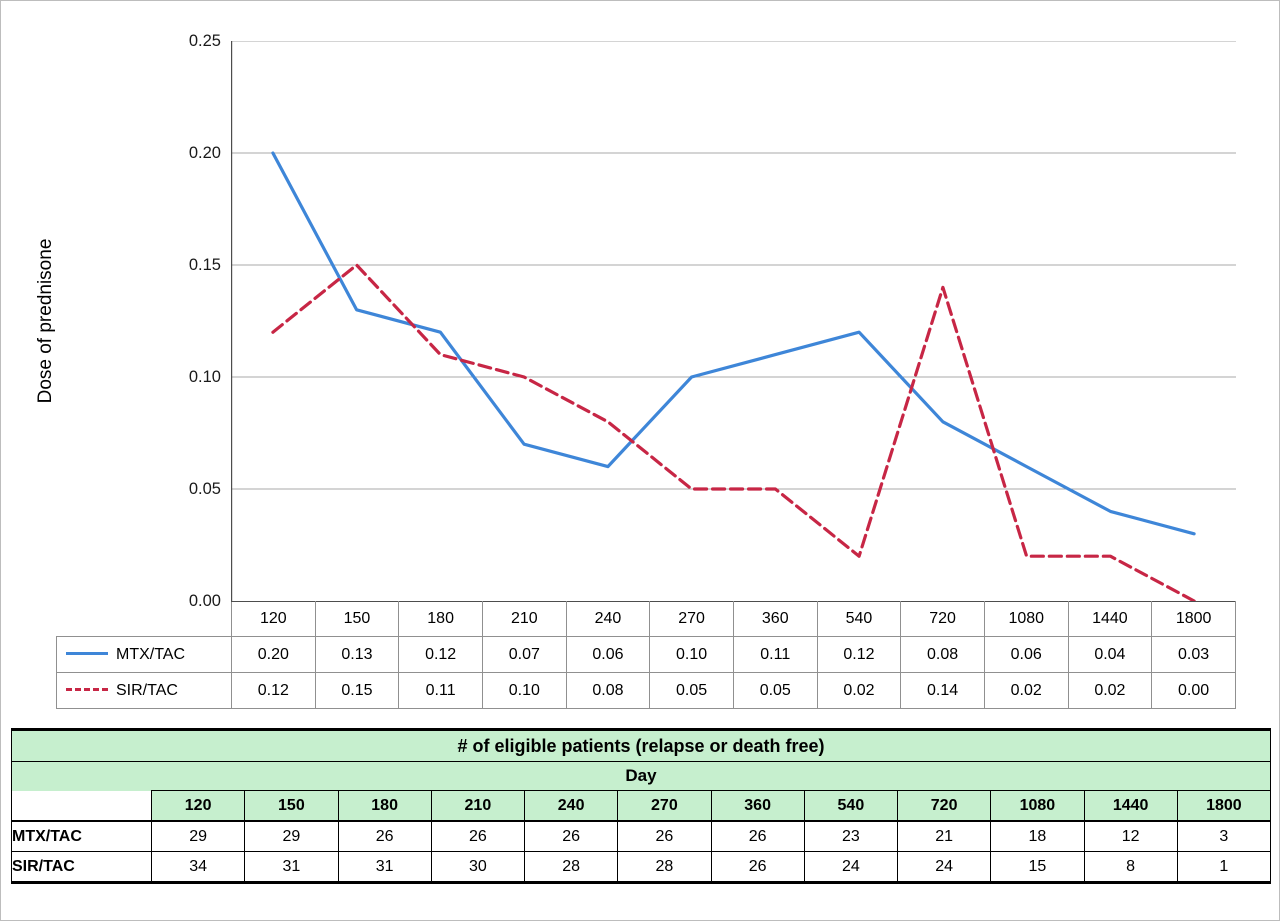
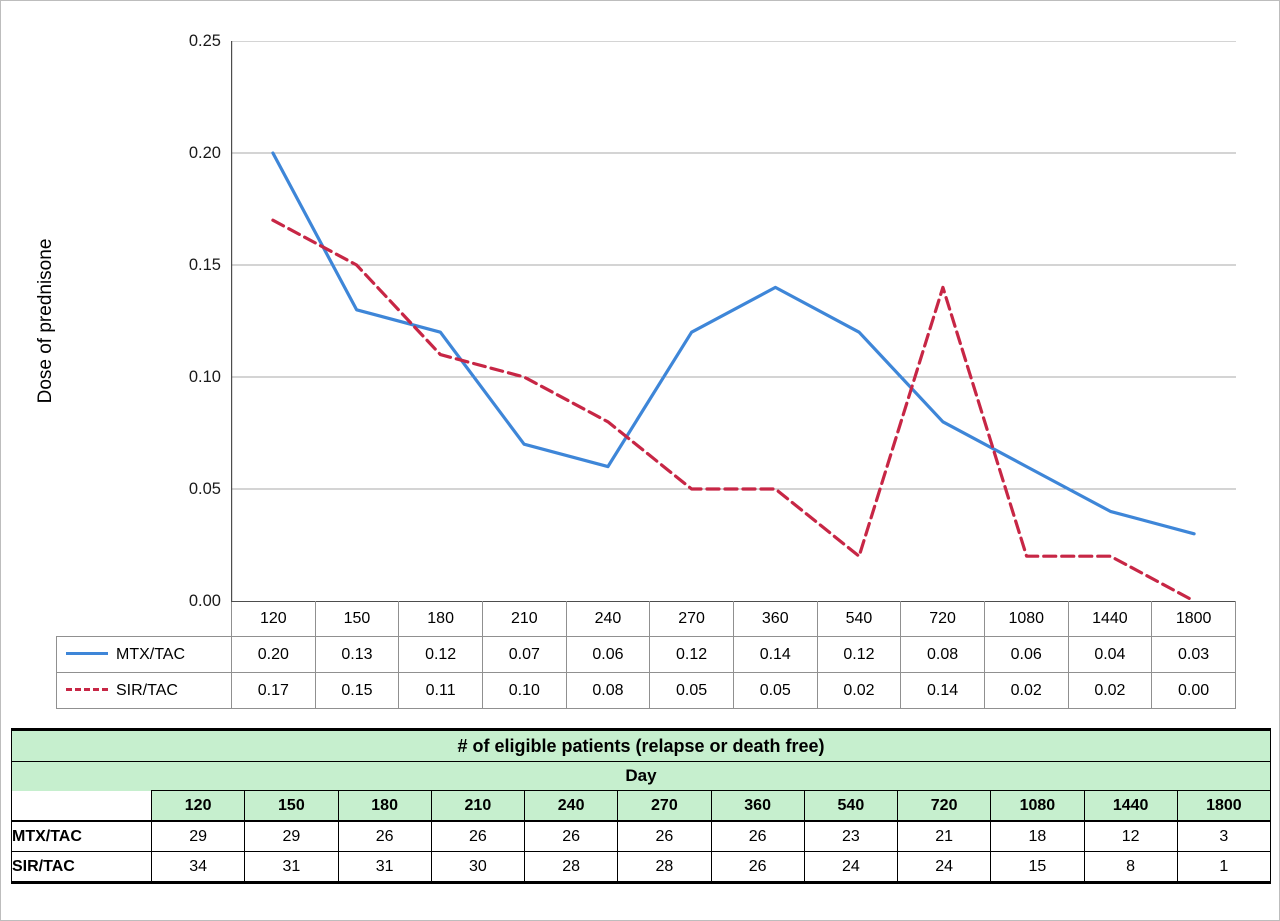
SIR/TAC/120: 0.12 -> 0.17
MTX/TAC/270: 0.10 -> 0.12
MTX/TAC/360: 0.11 -> 0.14
